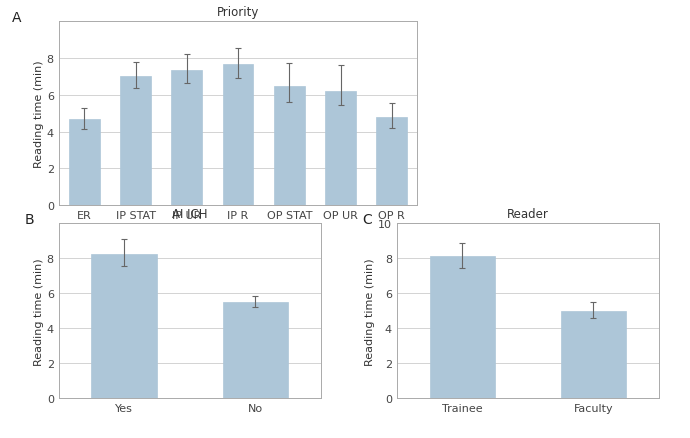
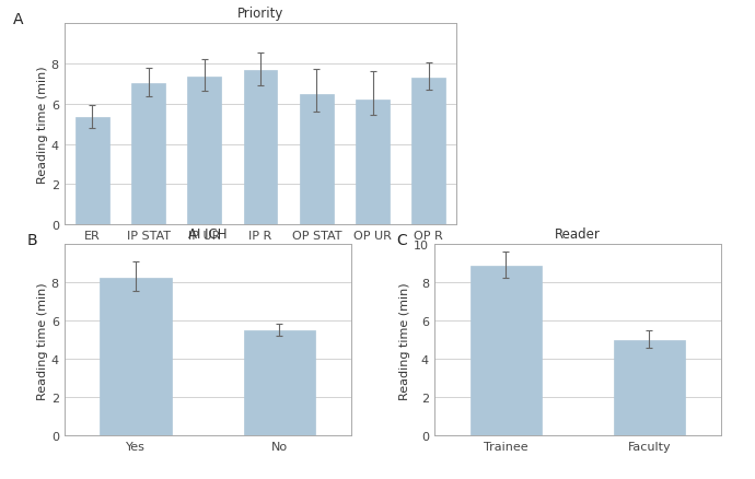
Priority/ER: 4.7 -> 5.3
Priority/OP R: 4.8 -> 7.3
Reader/Trainee: 8.1 -> 8.8
